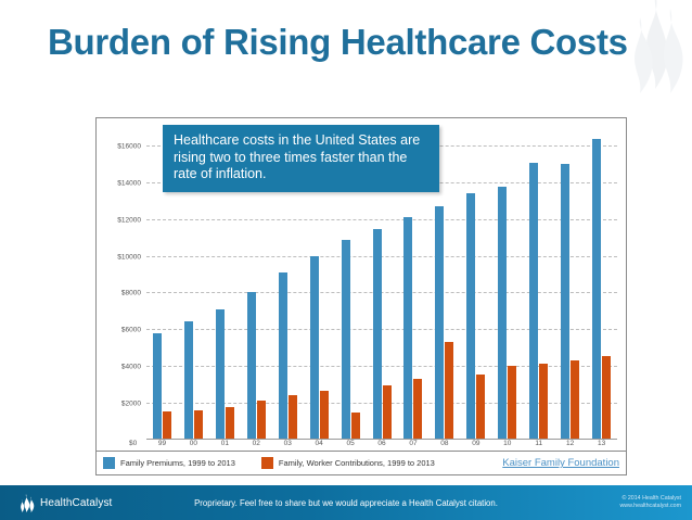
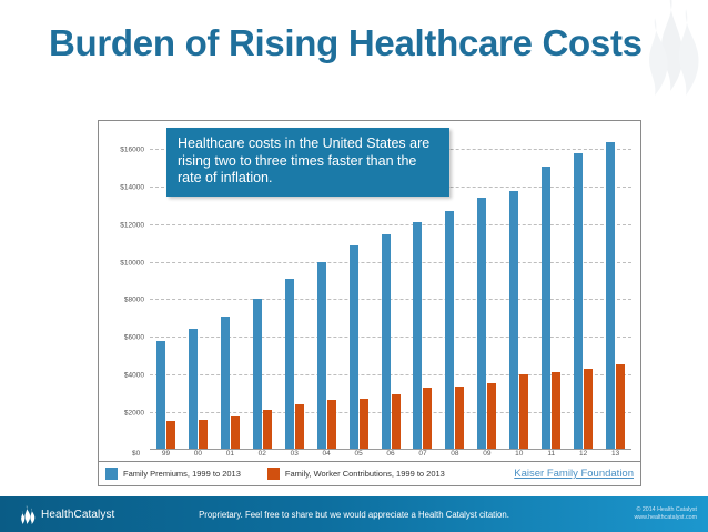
Family, Worker Contributions, 1999 to 2013/05: $1500 -> $2700
Family, Worker Contributions, 1999 to 2013/08: $5300 -> $3400
Family Premiums, 1999 to 2013/12: $15000 -> $15700
